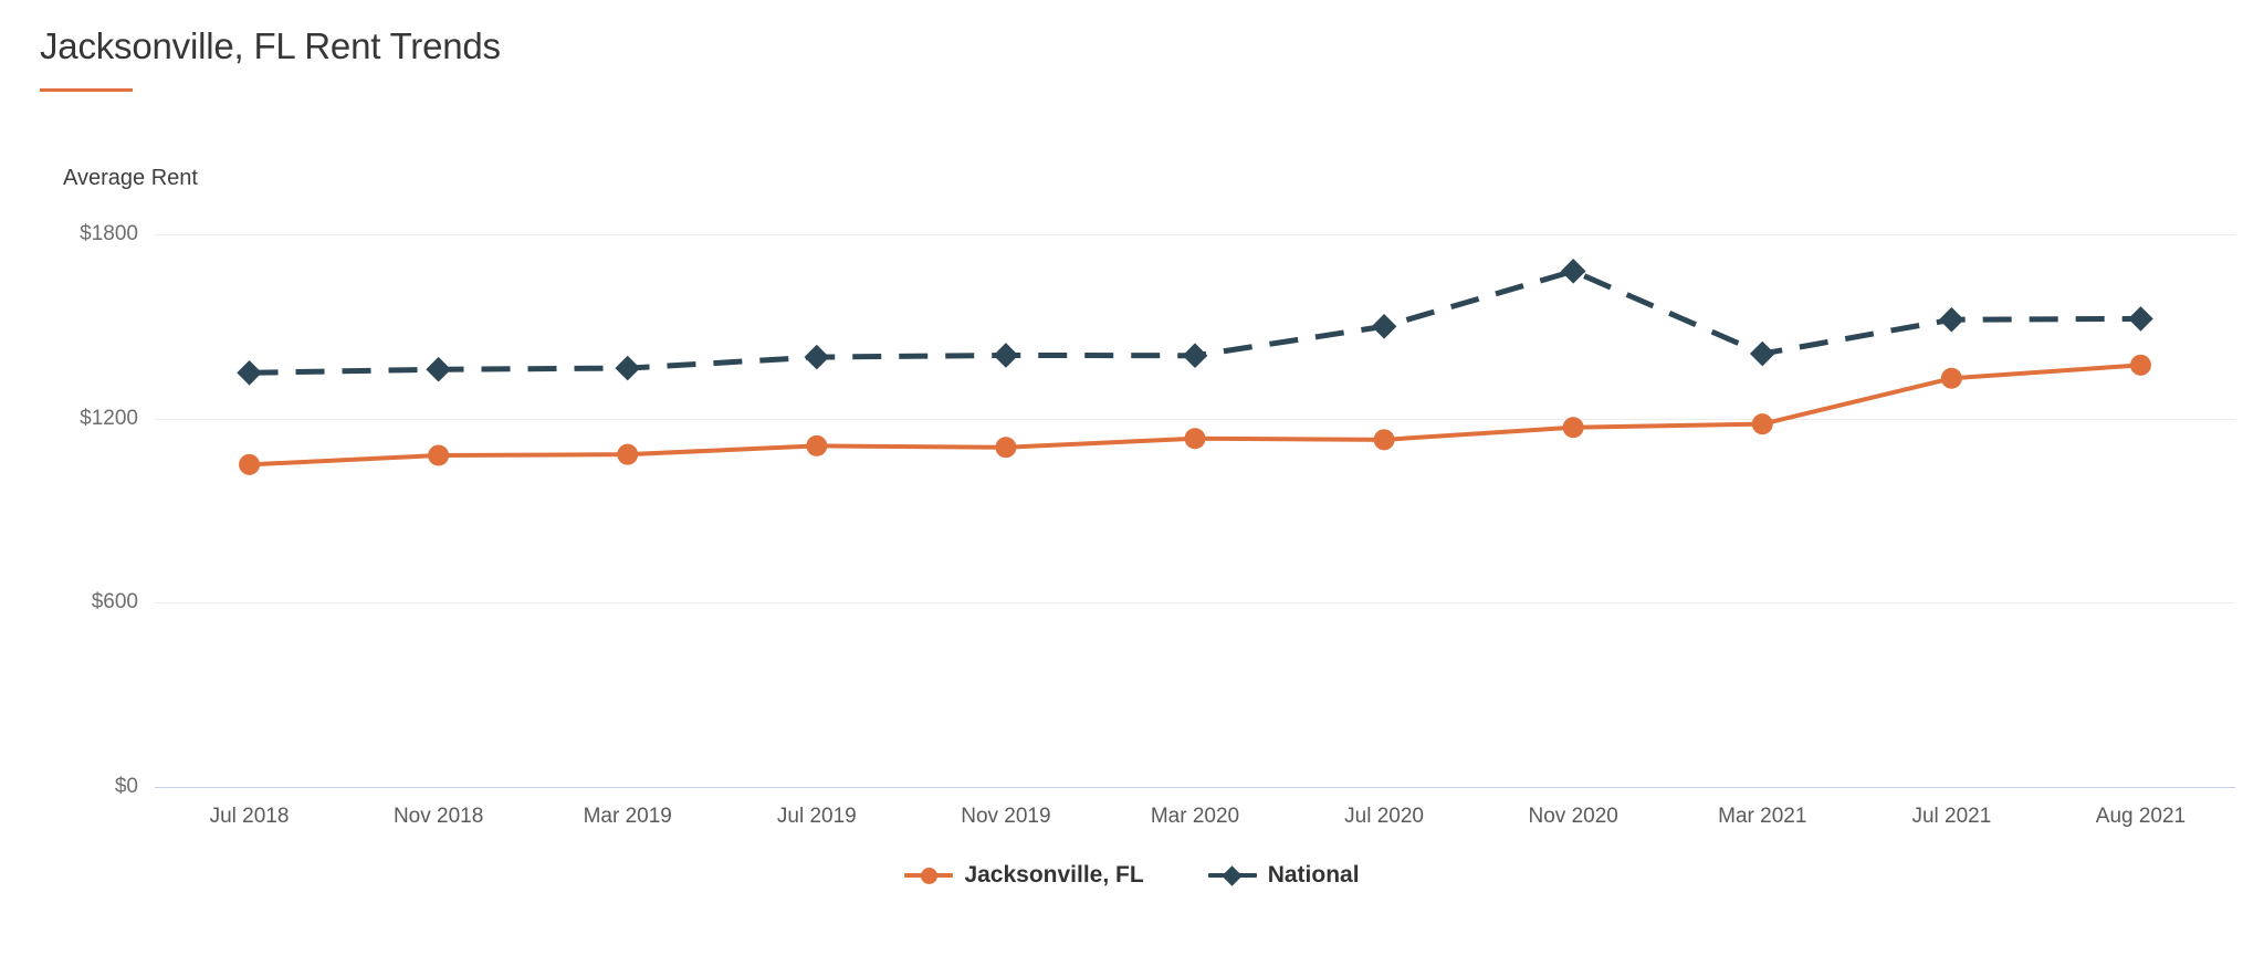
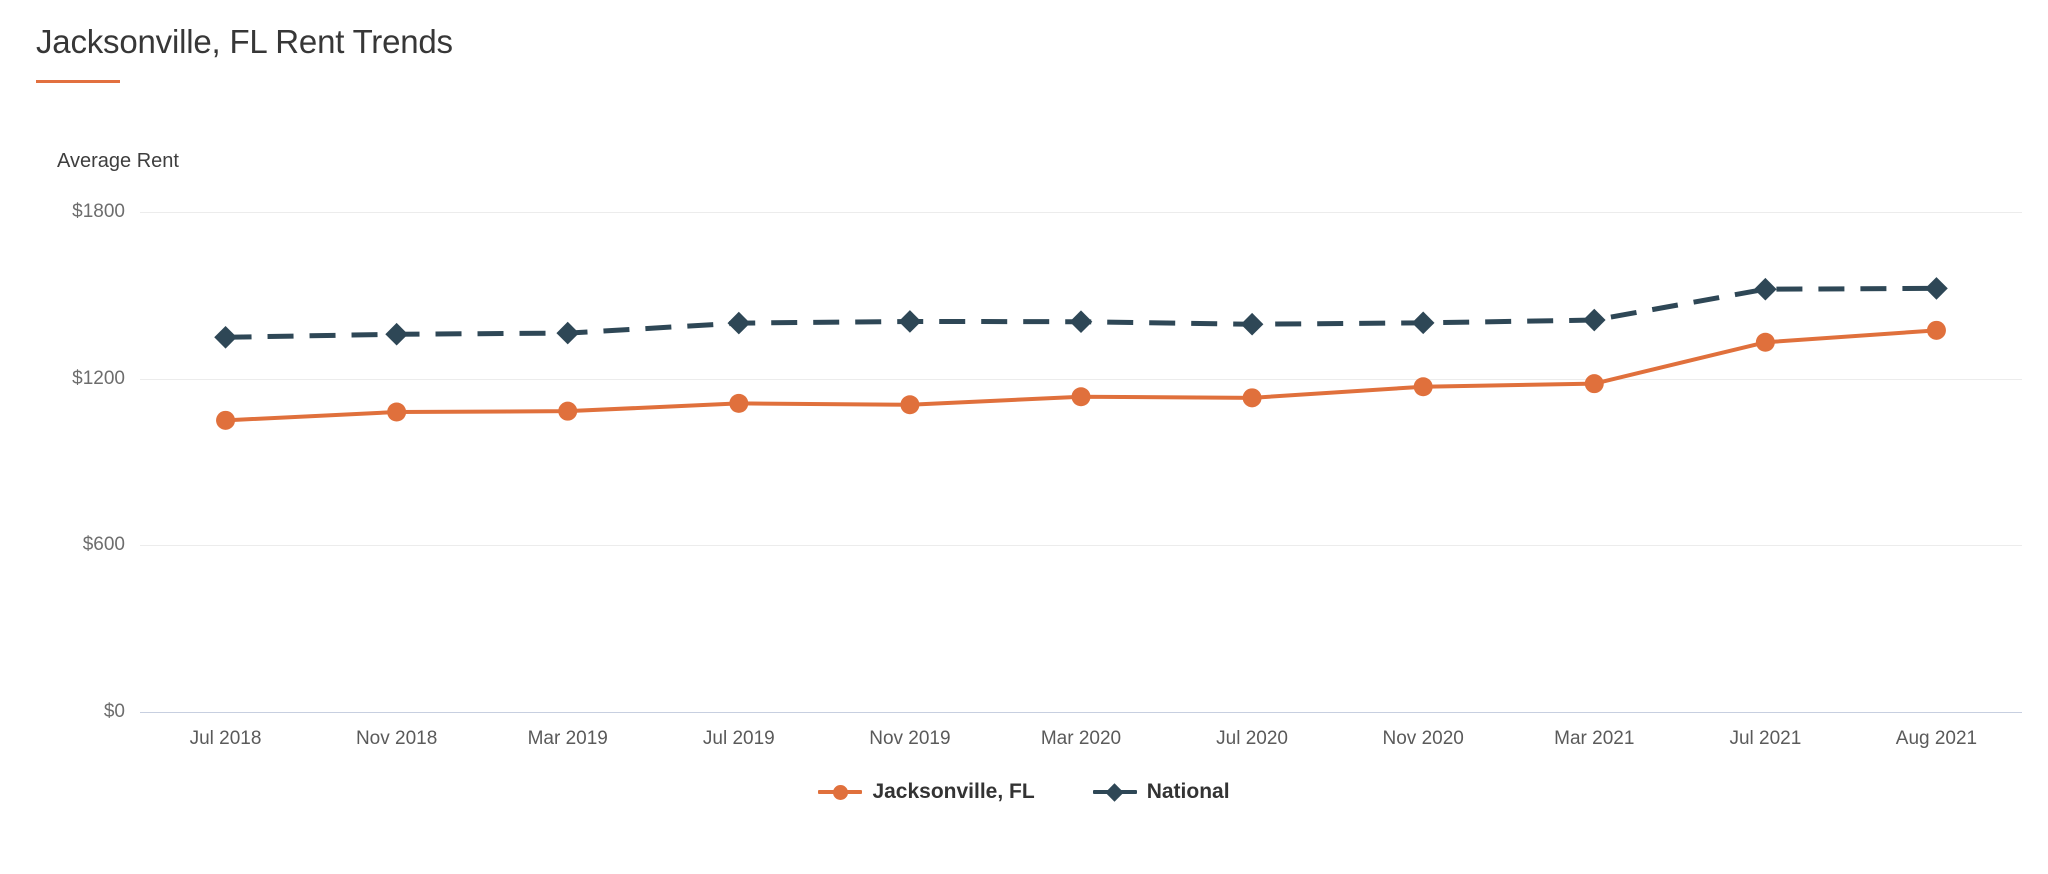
National/Jul 2020: $1500 -> $1400
National/Nov 2020: $1680 -> $1400
